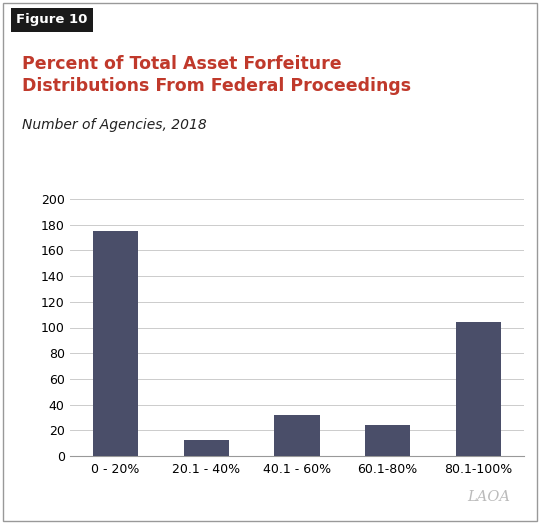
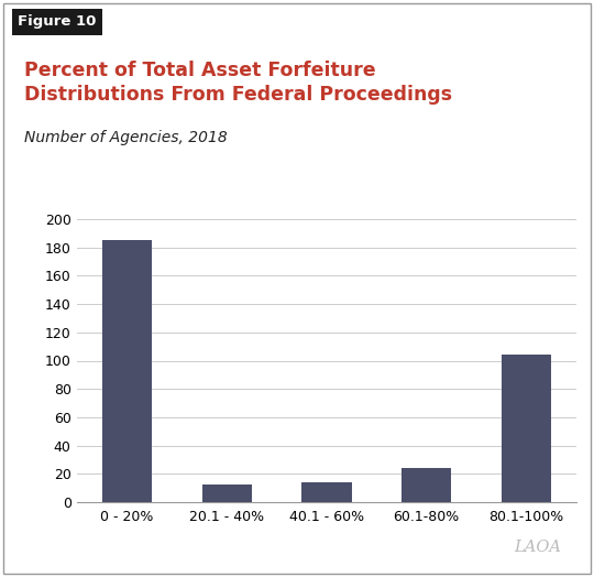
0 - 20%: 175 -> 185
40.1 - 60%: 32 -> 14
